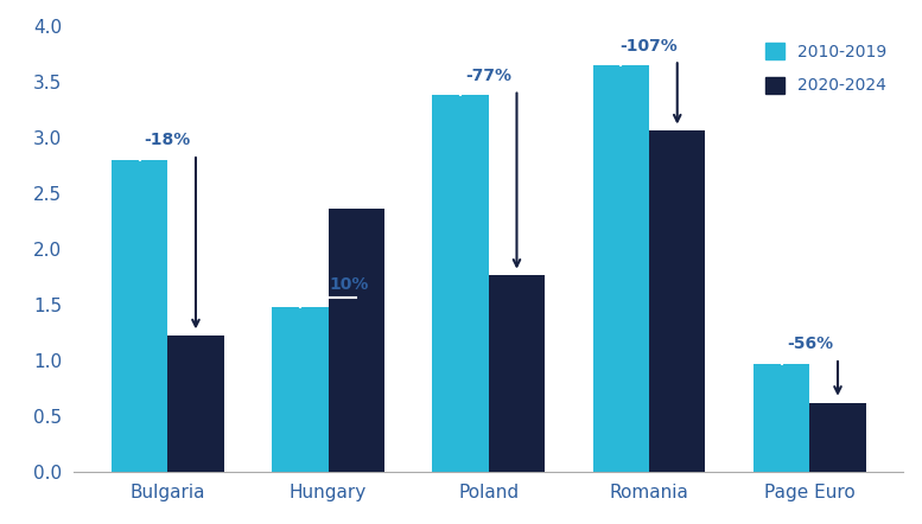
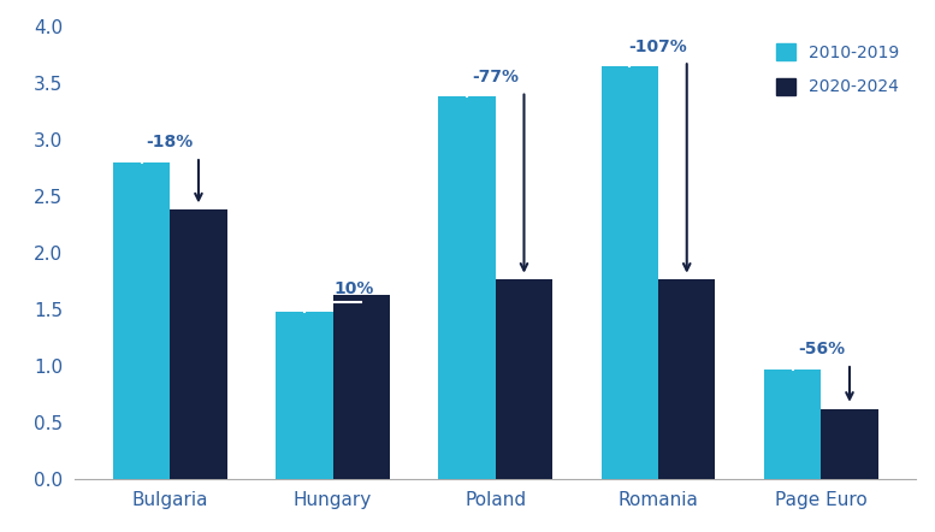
2020-2024/Bulgaria: 1.22 -> 2.38
2020-2024/Hungary: 2.36 -> 1.63
2020-2024/Romania: 3.06 -> 1.76
